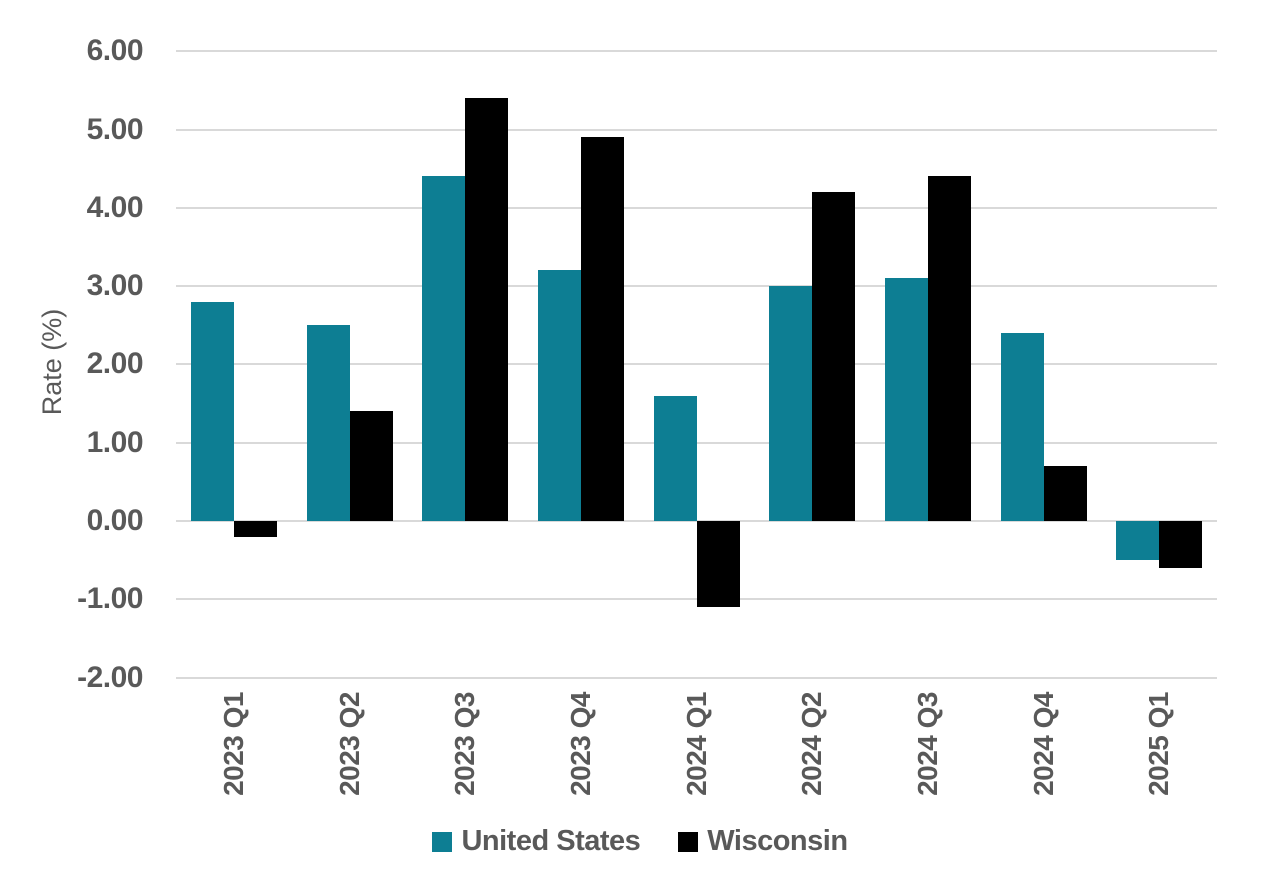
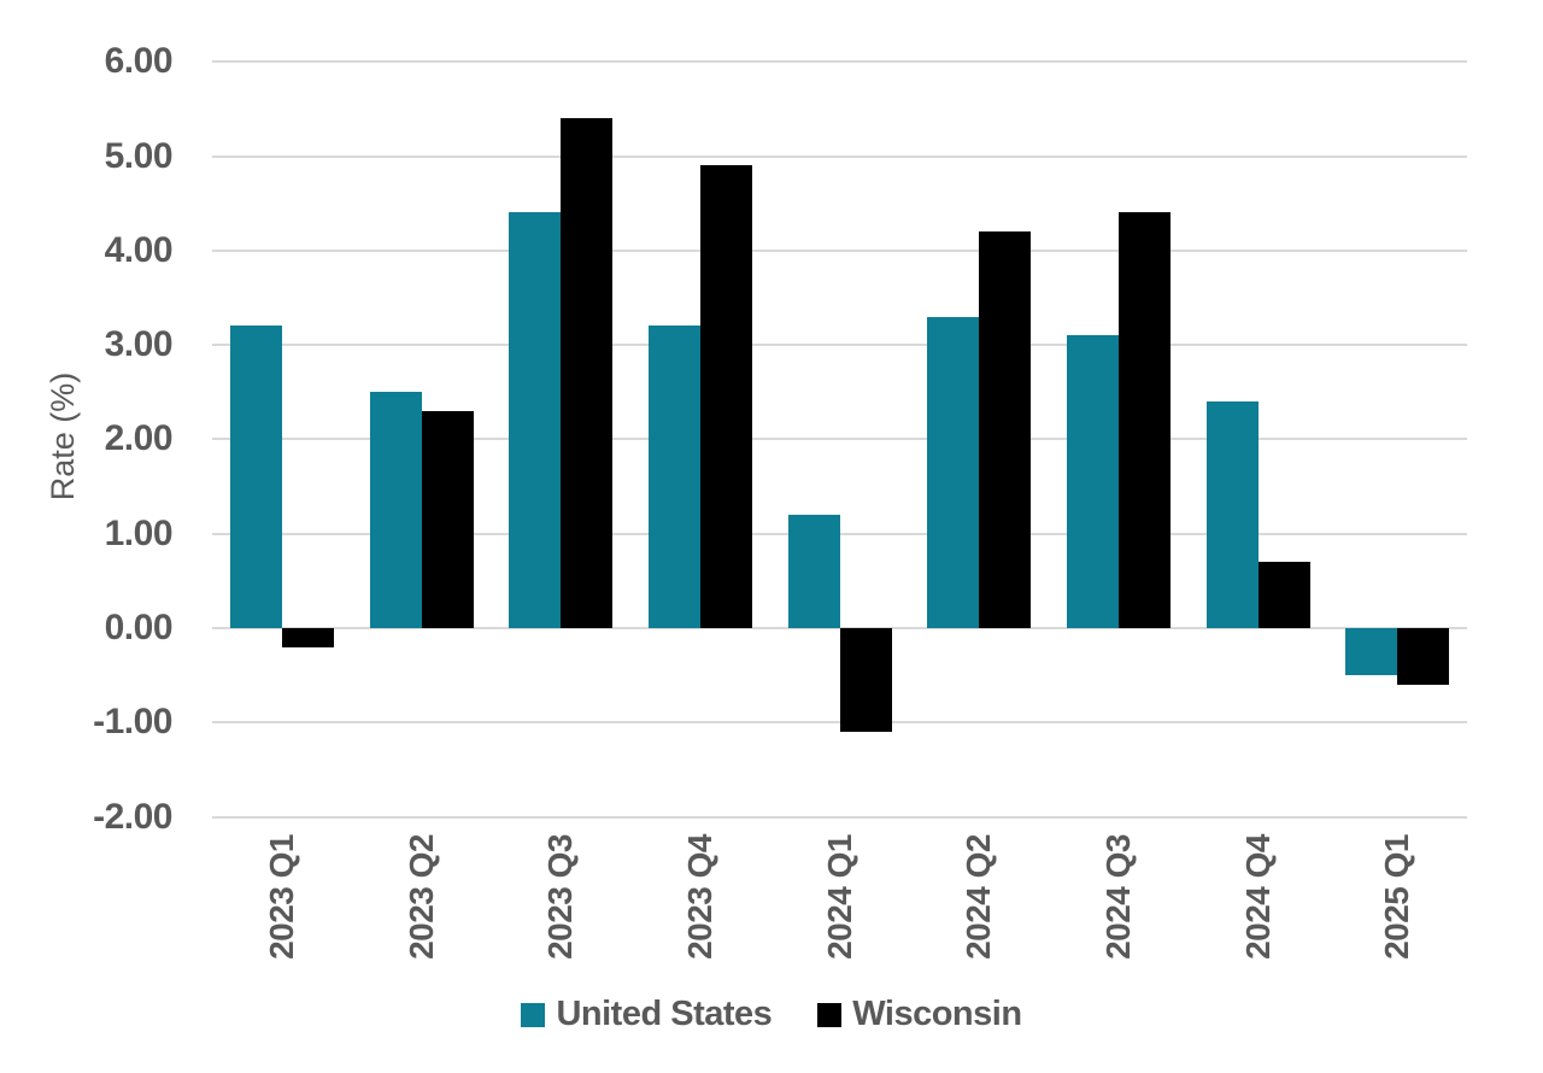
United States/2023 Q1: 2.8 -> 3.2
Wisconsin/2023 Q2: 1.4 -> 2.3
United States/2024 Q1: 1.6 -> 1.2
United States/2024 Q2: 3.0 -> 3.3
